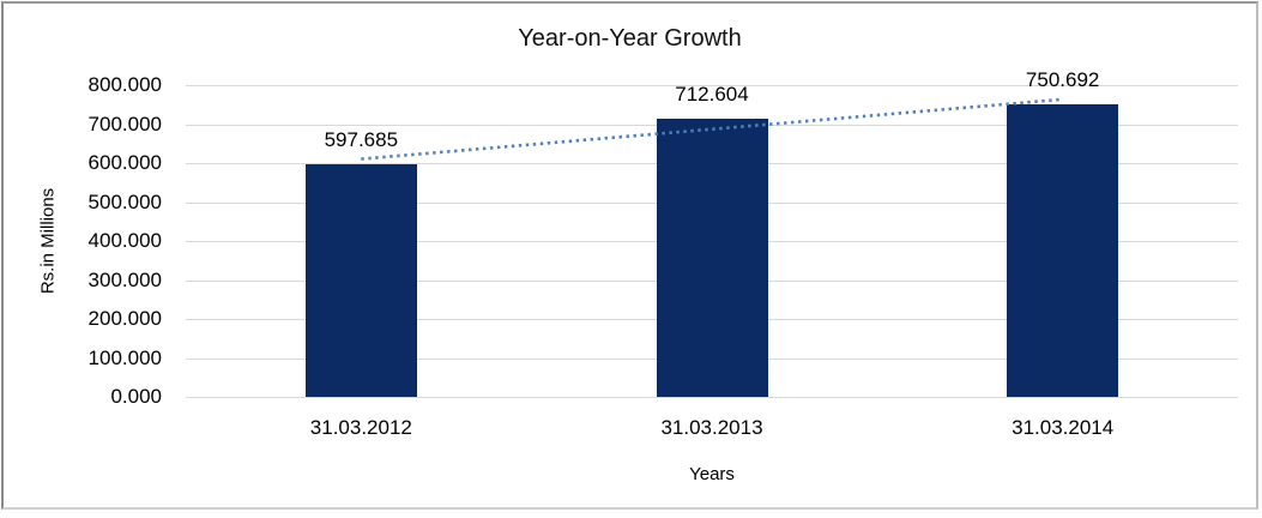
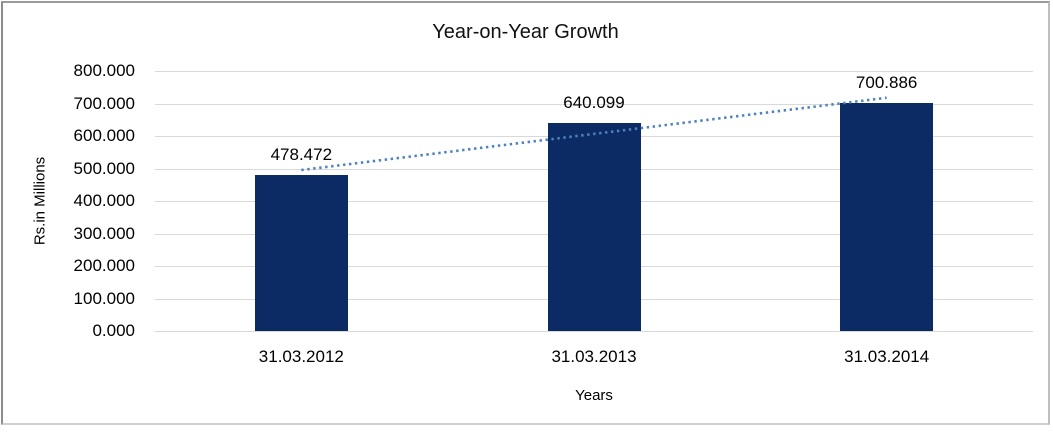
31.03.2012: 597.685 -> 478.472
31.03.2013: 712.604 -> 640.099
31.03.2014: 750.692 -> 700.886
